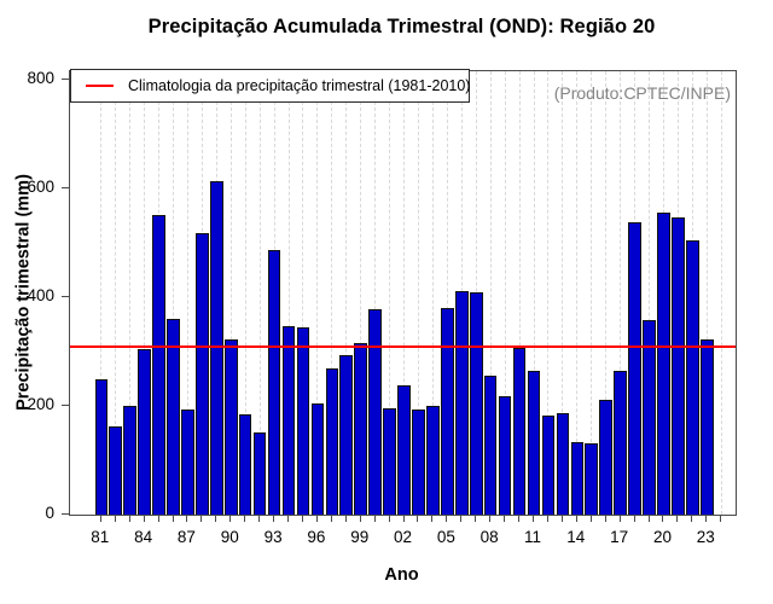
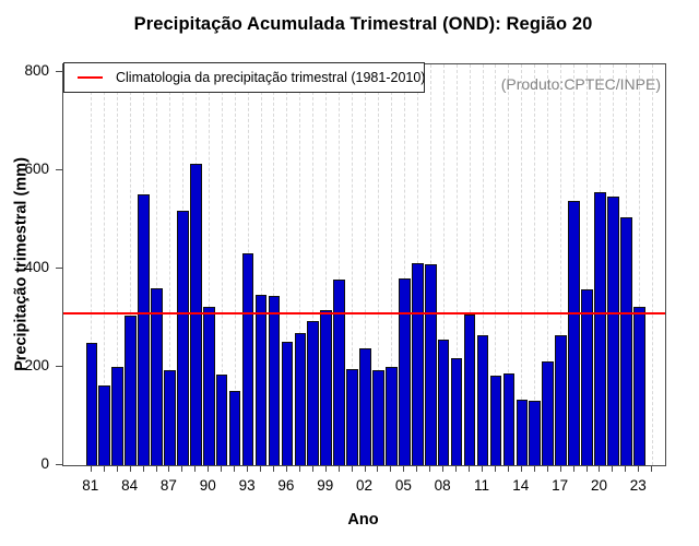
93: 490 -> 430
96: 200 -> 250
